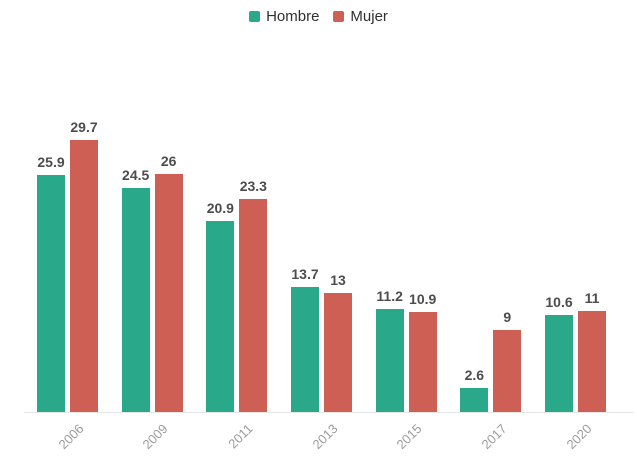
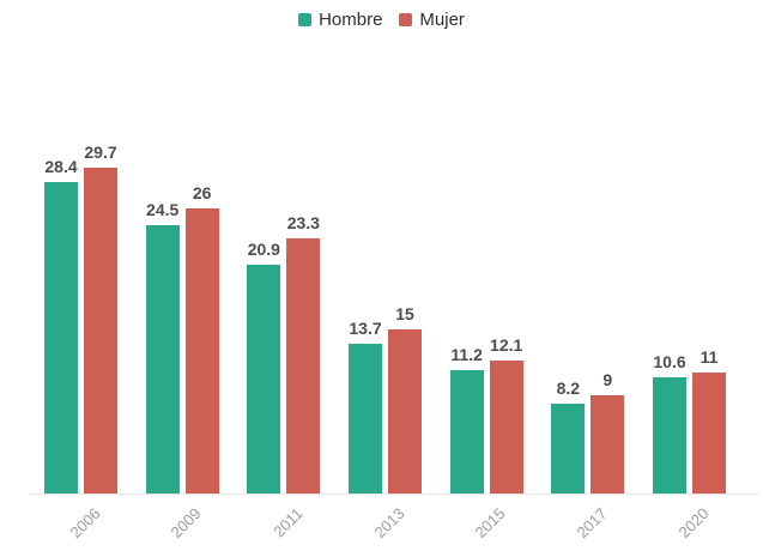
Hombre/2006: 25.9 -> 28.4
Mujer/2013: 13 -> 15
Mujer/2015: 10.9 -> 12.1
Hombre/2017: 2.6 -> 8.2
